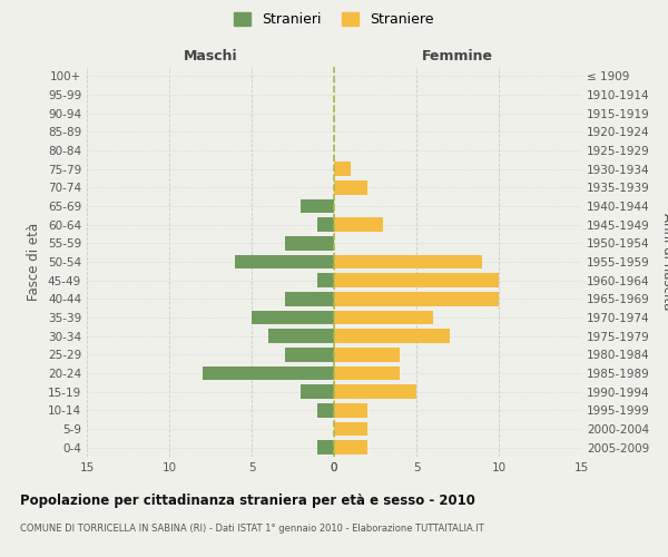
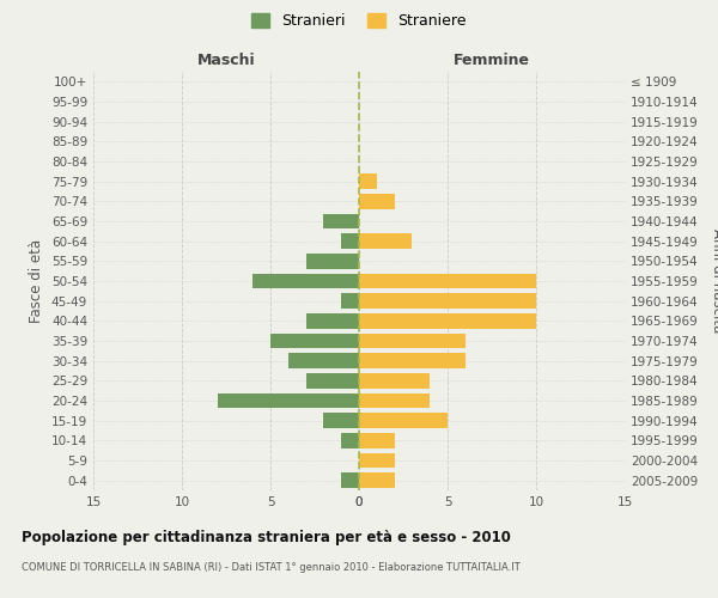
1955-1959: 9 -> 10
1975-1979: 7 -> 6
